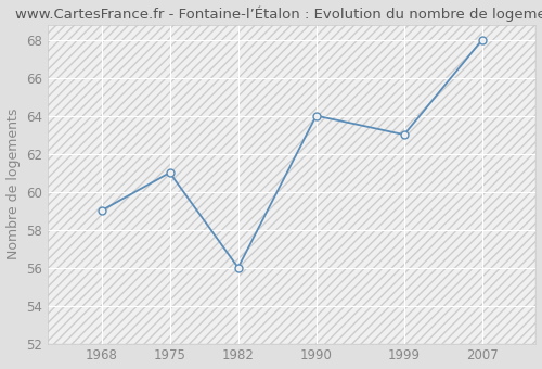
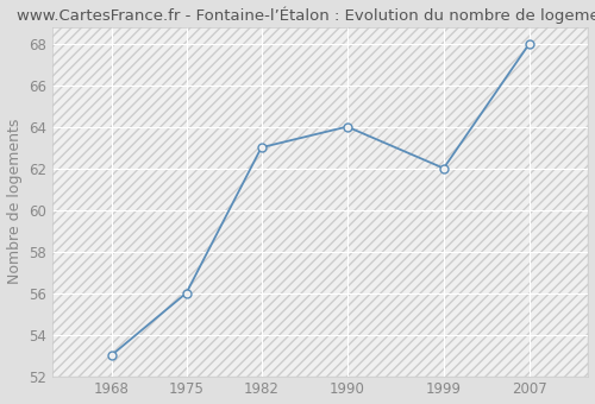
1968: 59 -> 53
1975: 61 -> 56
1982: 56 -> 63
1999: 63 -> 62
